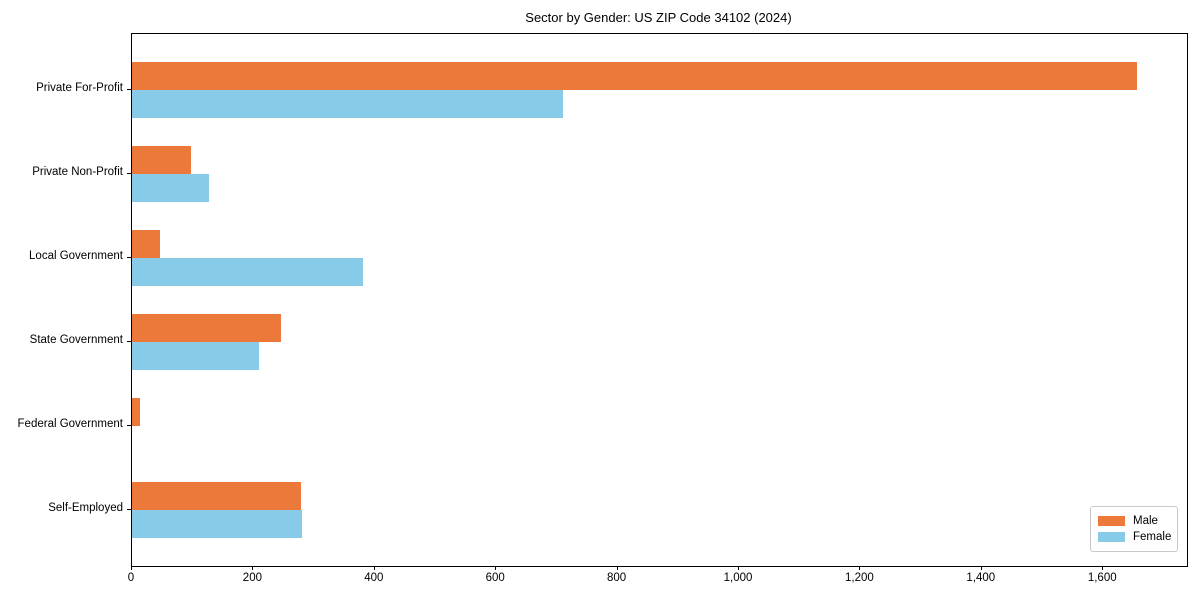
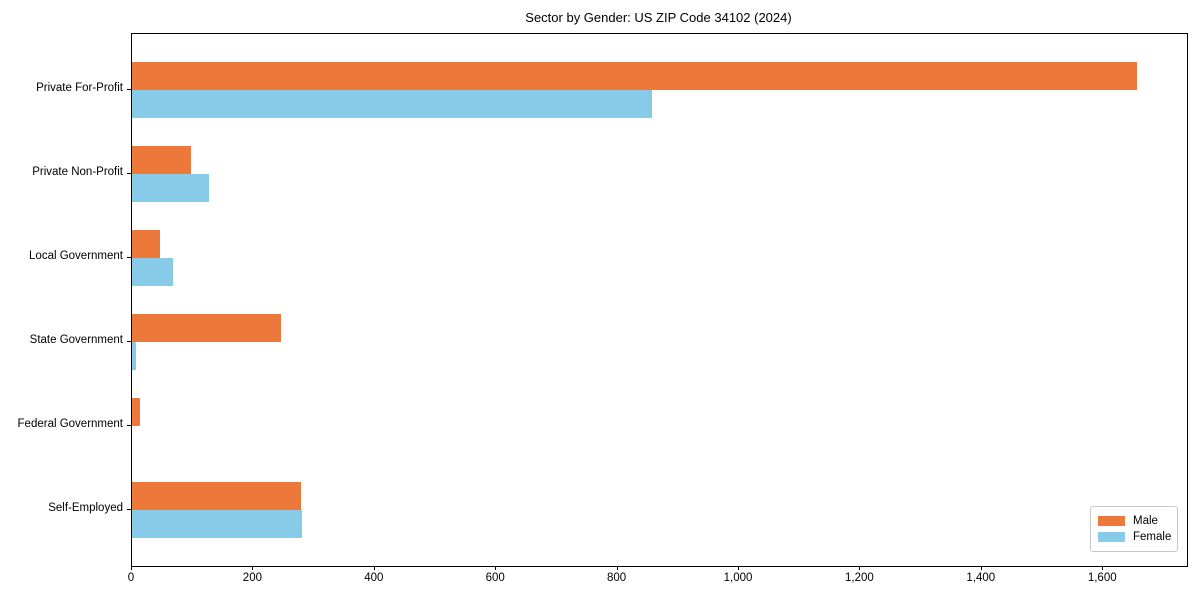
Female/Private For-Profit: 710 -> 860
Female/Local Government: 380 -> 70
Female/State Government: 210 -> 10
